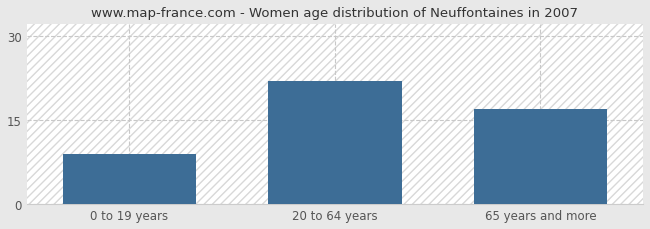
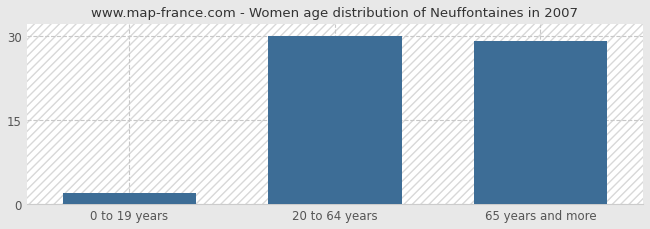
0 to 19 years: 9 -> 2
20 to 64 years: 22 -> 30
65 years and more: 17 -> 29
